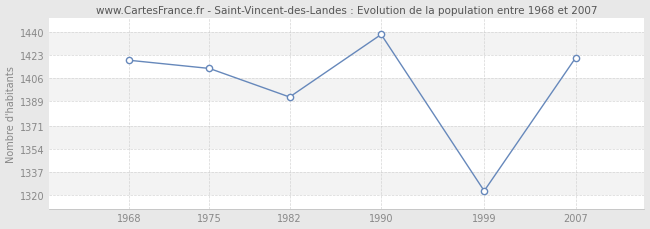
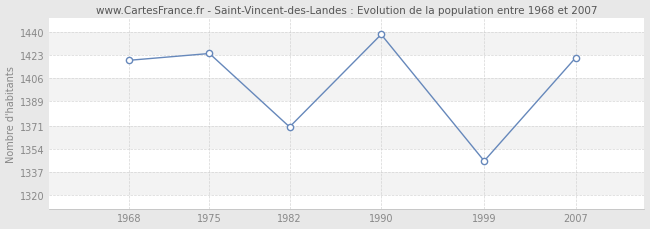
1975: 1413 -> 1424
1982: 1392 -> 1370
1999: 1323 -> 1345
